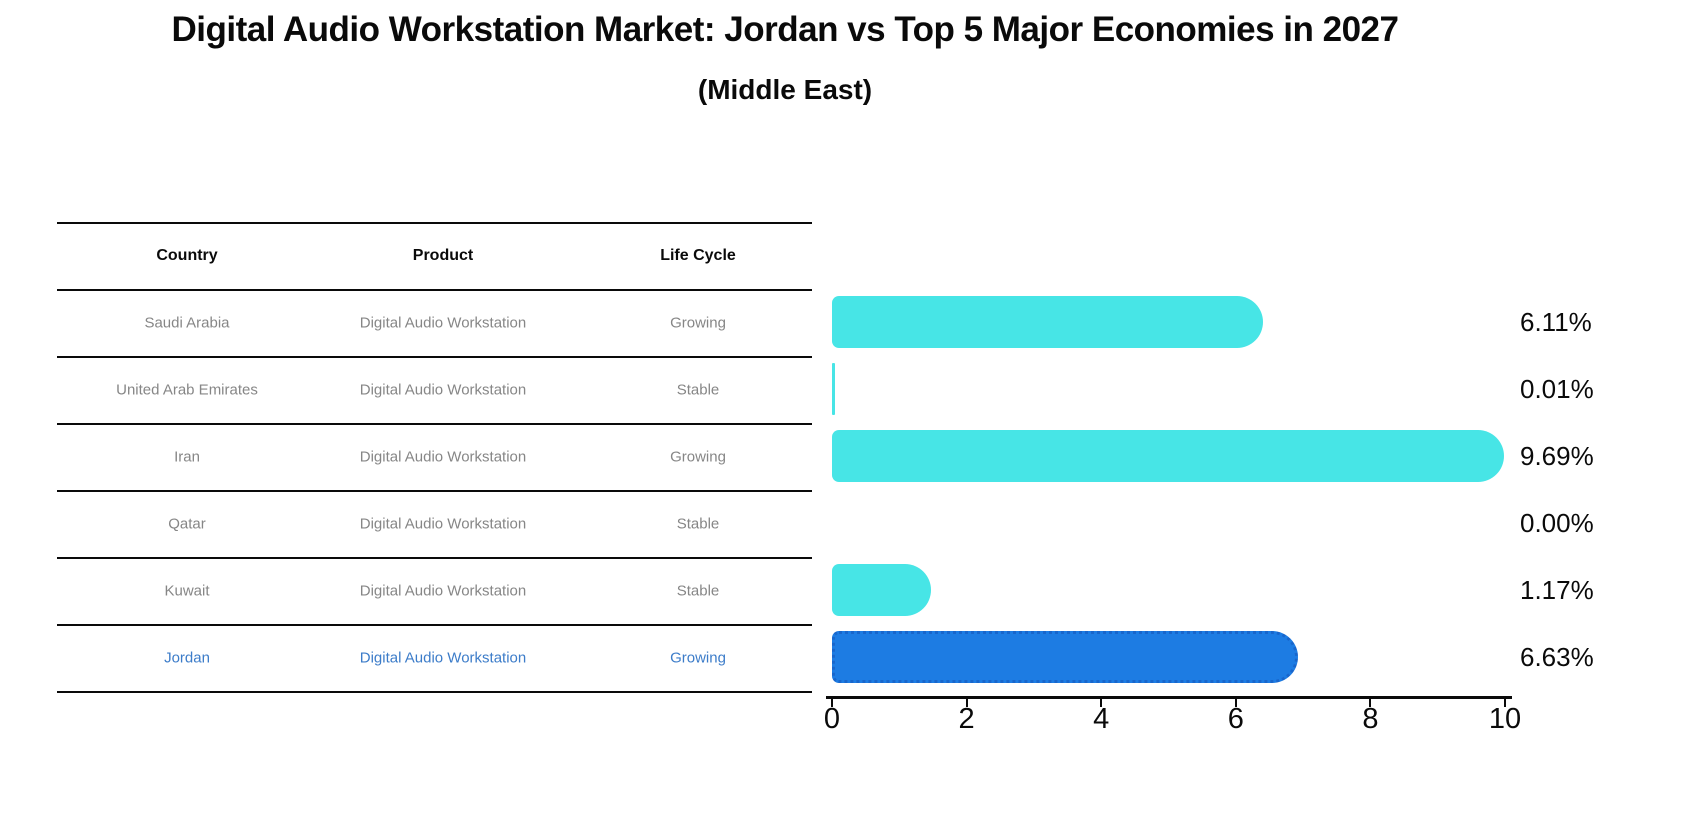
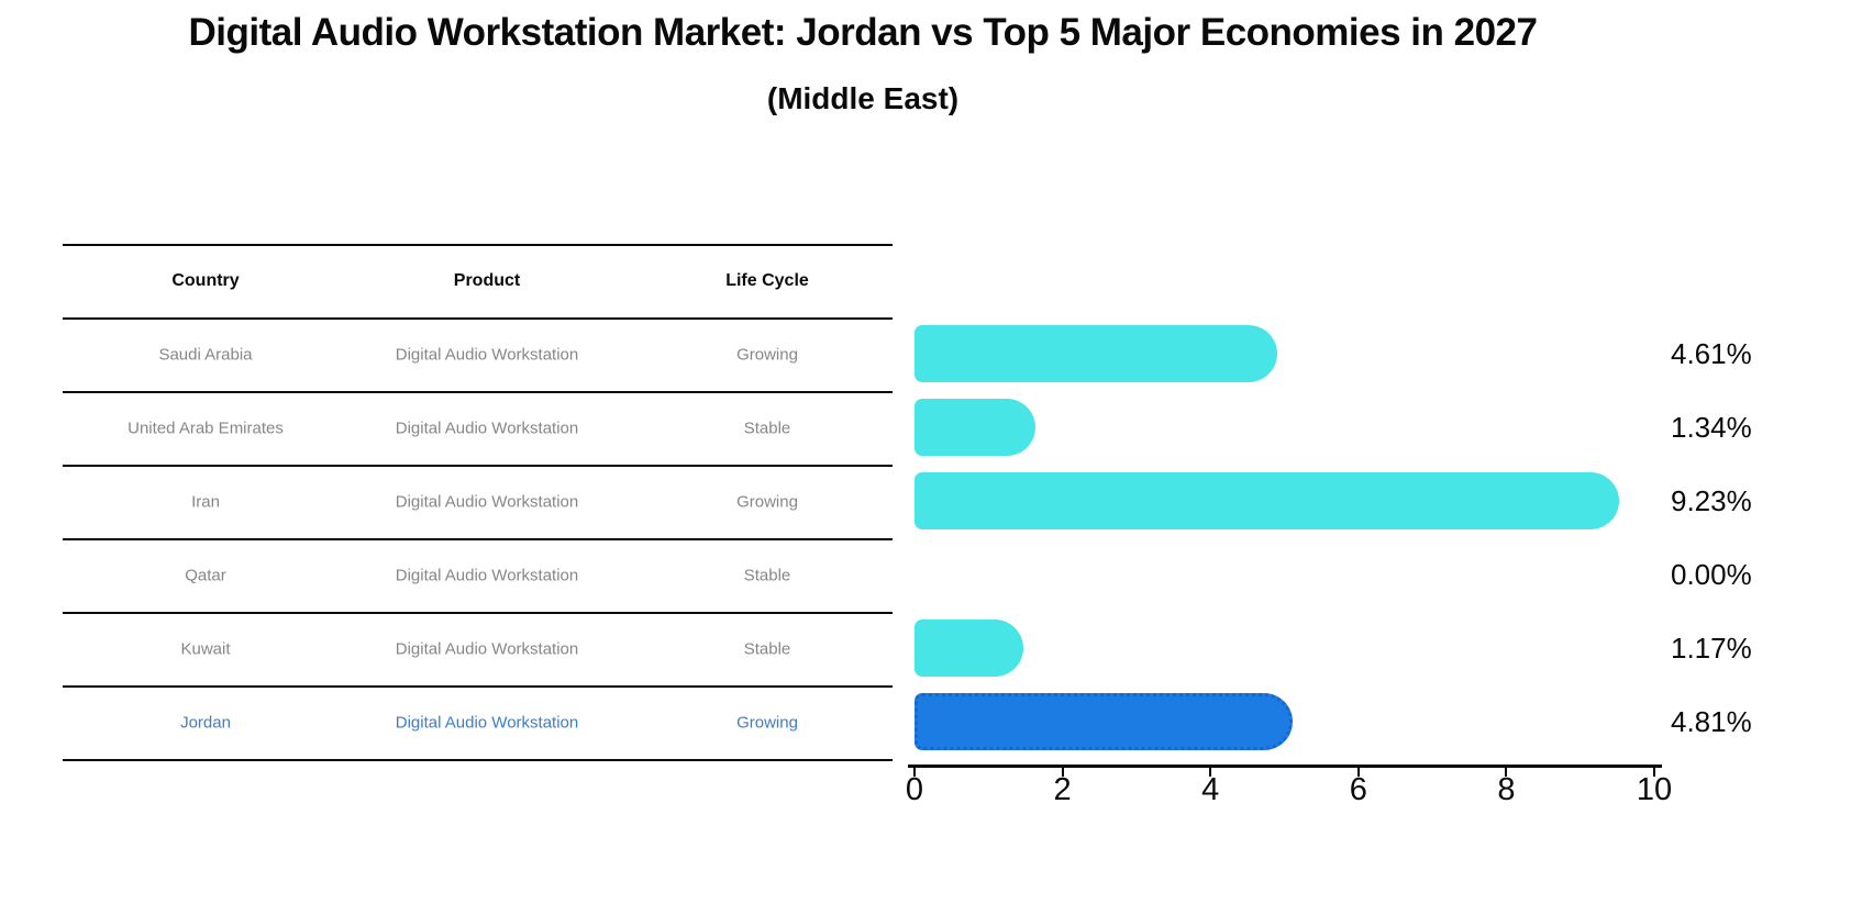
Saudi Arabia: 6.11% -> 4.61%
United Arab Emirates: 0.01% -> 1.34%
Iran: 9.69% -> 9.23%
Jordan: 6.63% -> 4.81%
